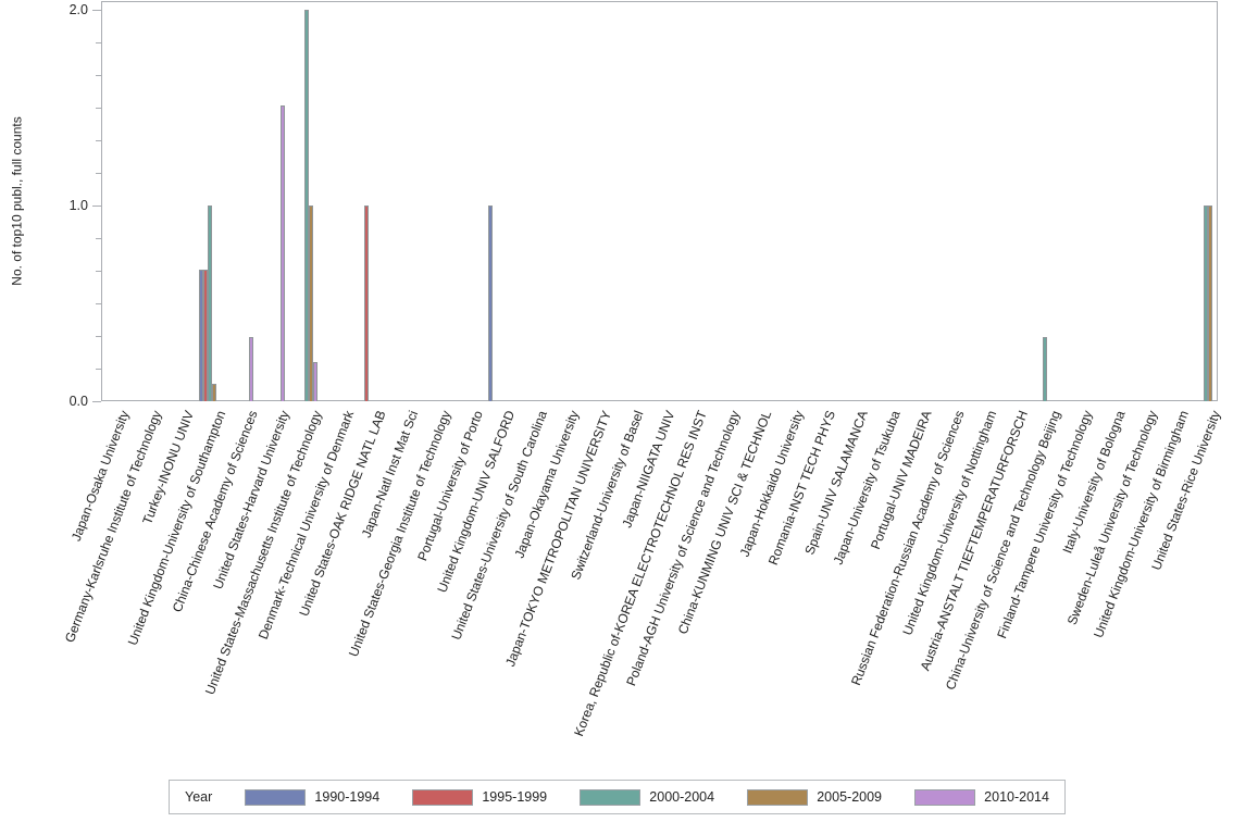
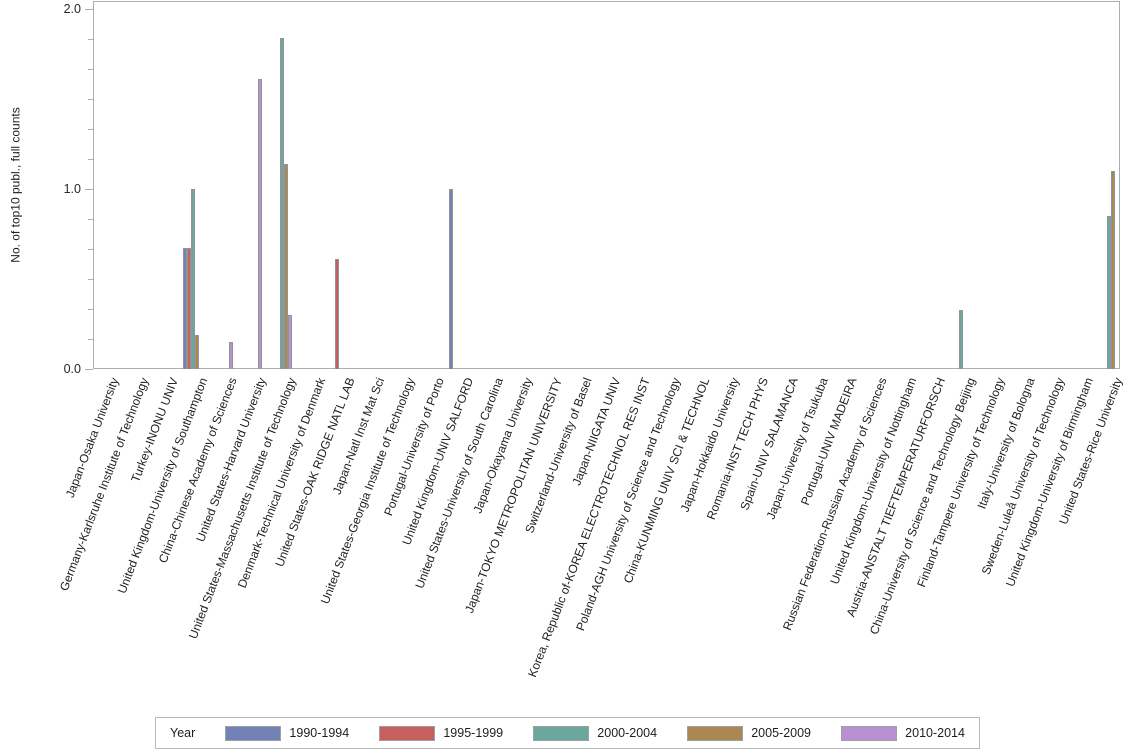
2005-2009/United Kingdom-University of Southampton: 0.09 -> 0.19
2010-2014/China-Chinese Academy of Sciences: 0.33 -> 0.15
2010-2014/United States-Harvard University: 1.51 -> 1.61
2000-2004/United States-Massachusetts Institute of Technology: 2.00 -> 1.84
2005-2009/United States-Massachusetts Institute of Technology: 1.00 -> 1.14
2010-2014/United States-Massachusetts Institute of Technology: 0.20 -> 0.30
1995-1999/United States-OAK RIDGE NATL LAB: 1.00 -> 0.61
2000-2004/United States-Rice University: 1.00 -> 0.85
2005-2009/United States-Rice University: 1.00 -> 1.10
